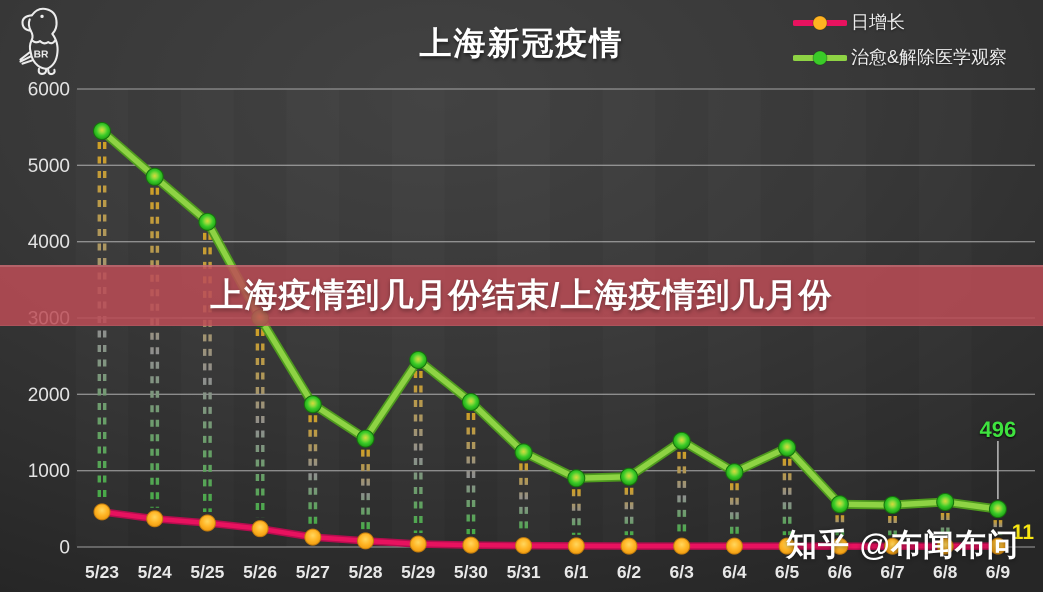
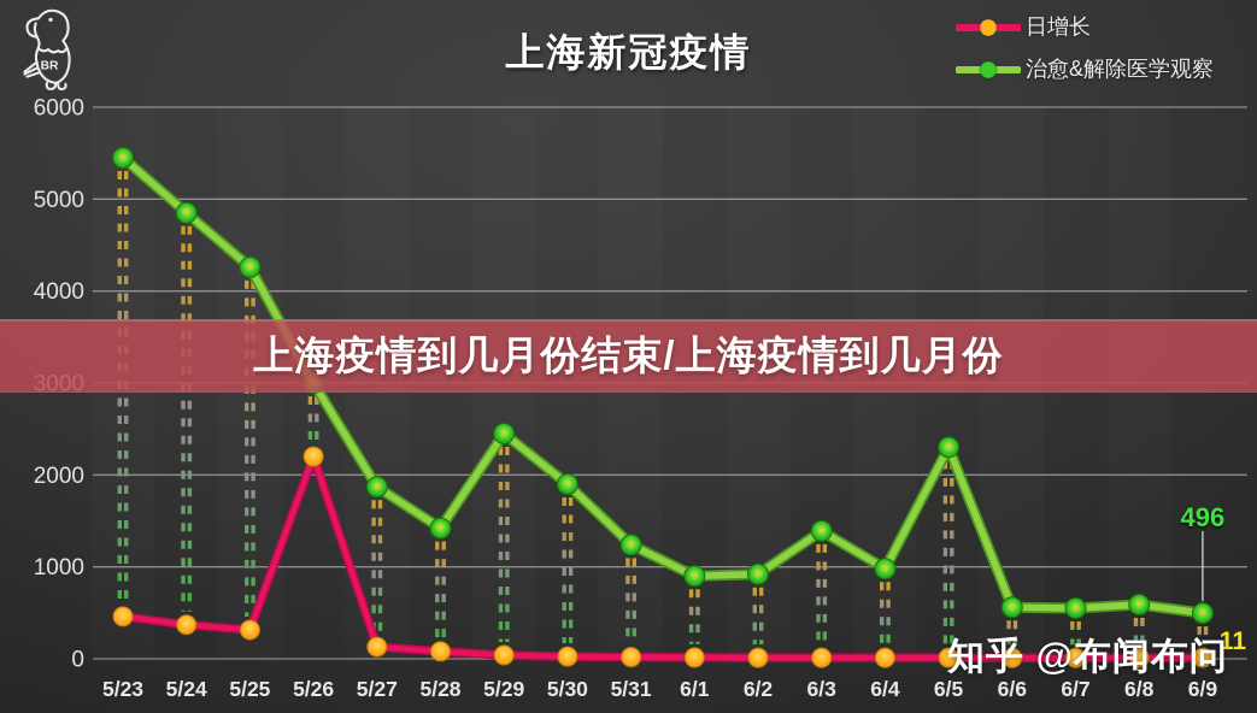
日增长/5/26: 200 -> 2200
治愈&解除医学观察/6/5: 1300 -> 2300
